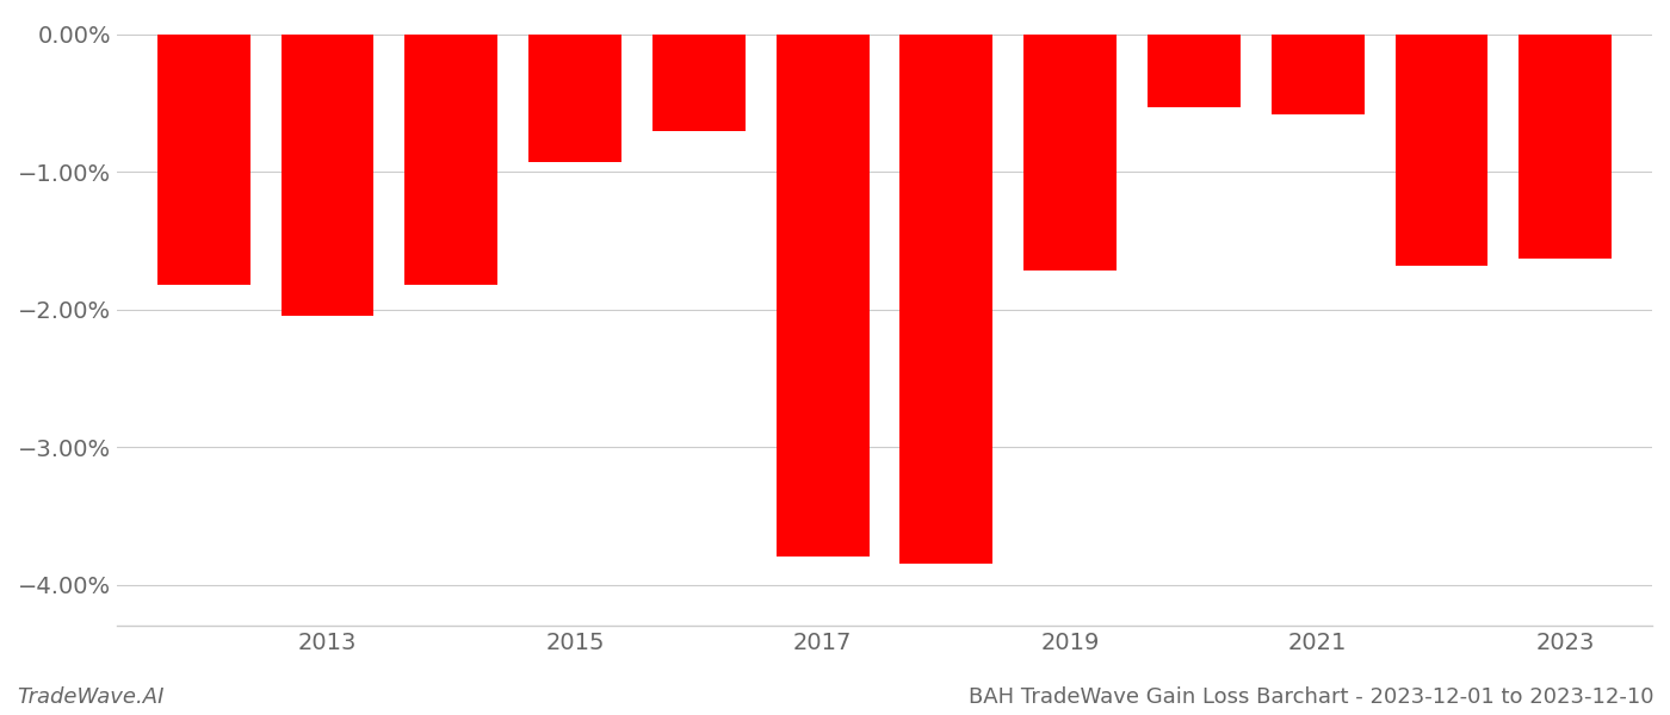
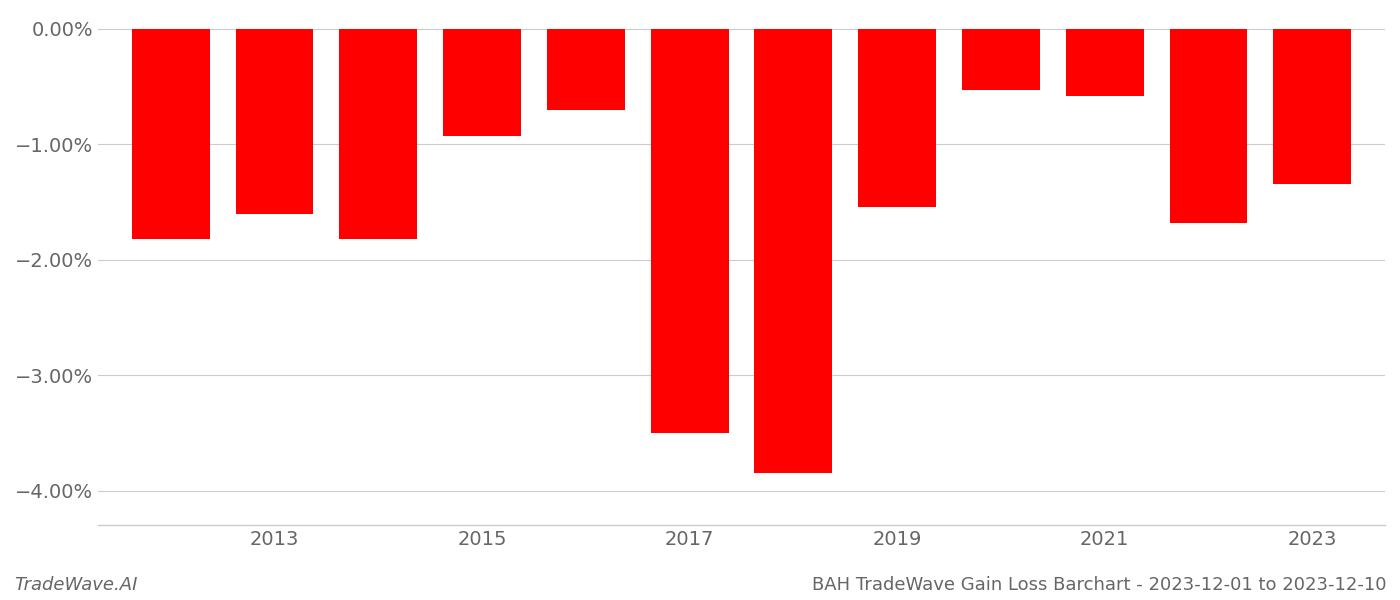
2013: -2.05% -> -1.60%
2017: -3.80% -> -3.50%
2019: -1.72% -> -1.54%
2023: -1.63% -> -1.34%
